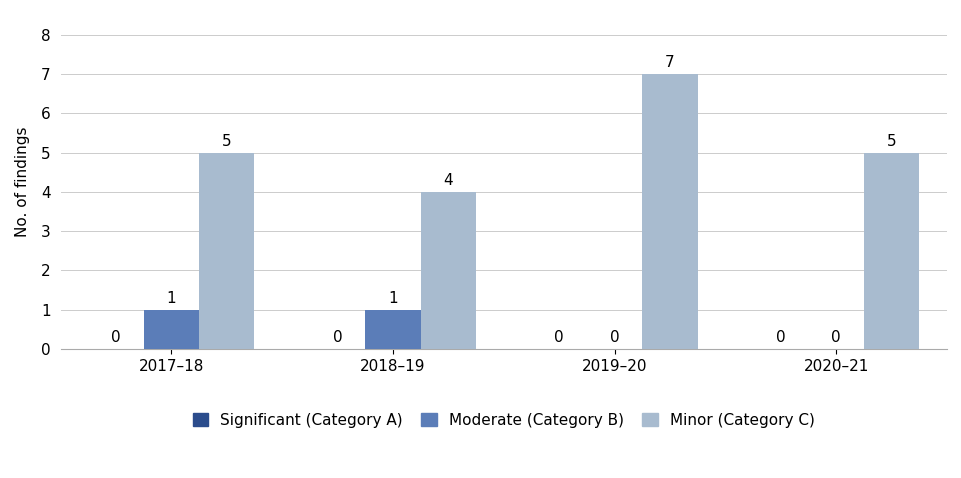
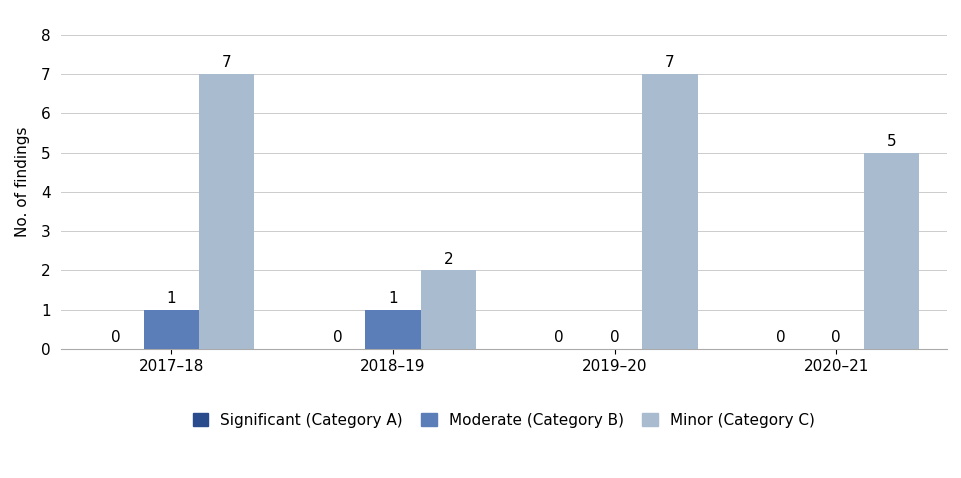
Minor (Category C)/2017–18: 5 -> 7
Minor (Category C)/2018–19: 4 -> 2
